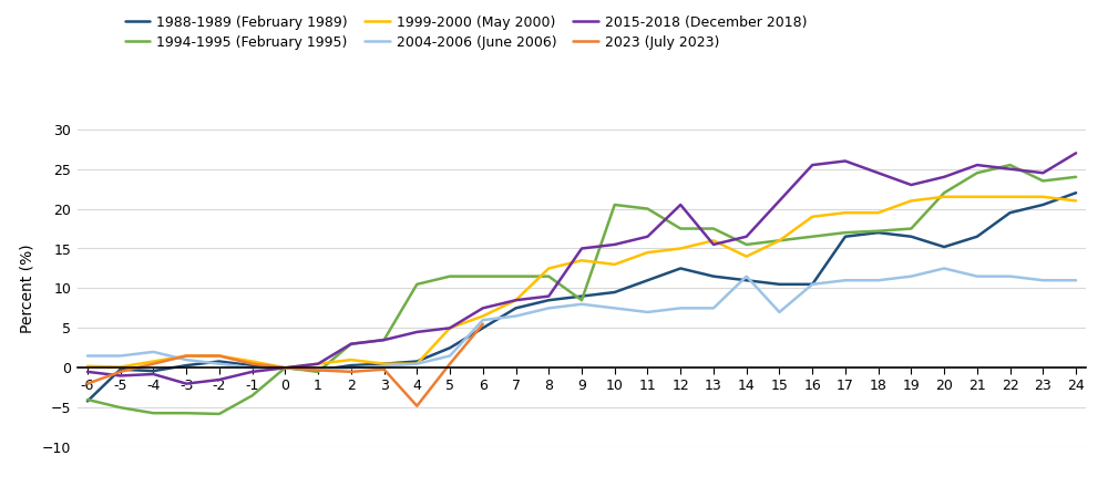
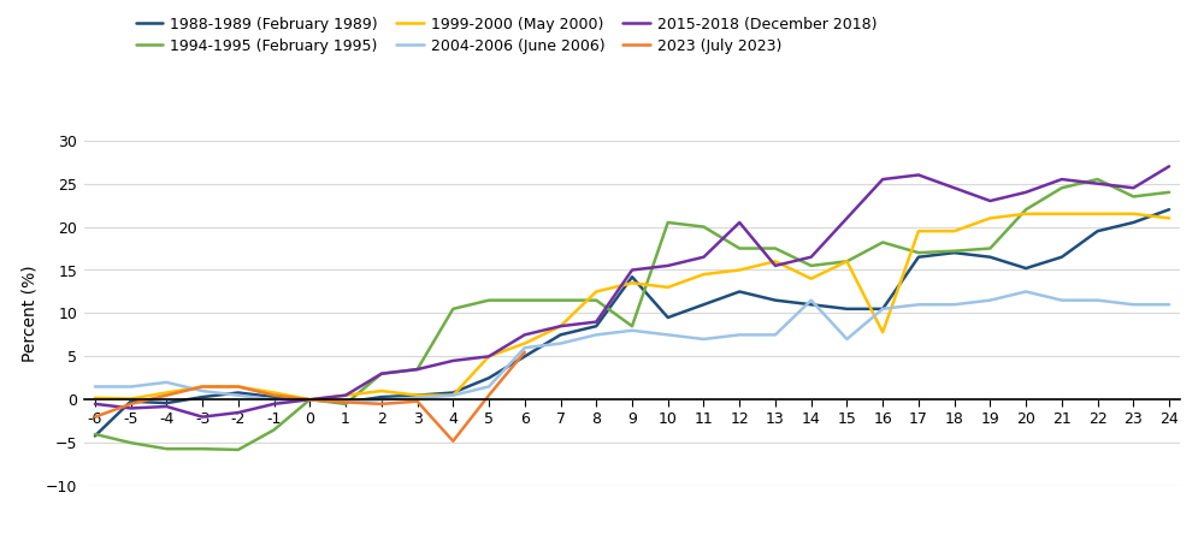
1988-1989 (February 1989)/9: 9.0 -> 14.2
1994-1995 (February 1995)/16: 16.5 -> 18.2
1999-2000 (May 2000)/16: 19.0 -> 7.8
